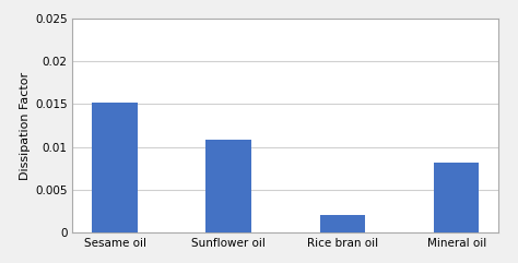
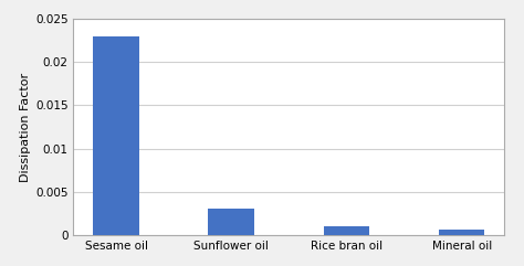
Sesame oil: 0.0152 -> 0.0230
Sunflower oil: 0.0108 -> 0.0030
Rice bran oil: 0.0020 -> 0.0010
Mineral oil: 0.0082 -> 0.0006
